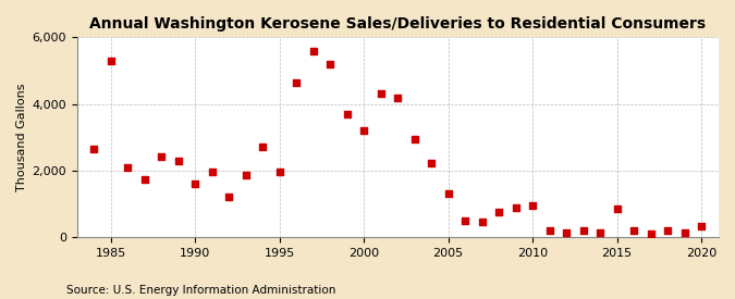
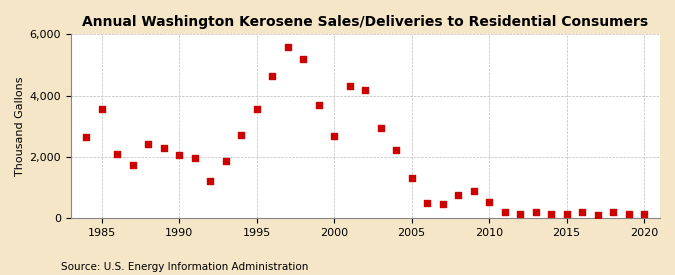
1985: 5,300 -> 3,580
1990: 1,600 -> 2,050
1995: 1,950 -> 3,580
2000: 3,200 -> 2,680
2010: 950 -> 540
2015: 850 -> 150
2020: 350 -> 150
